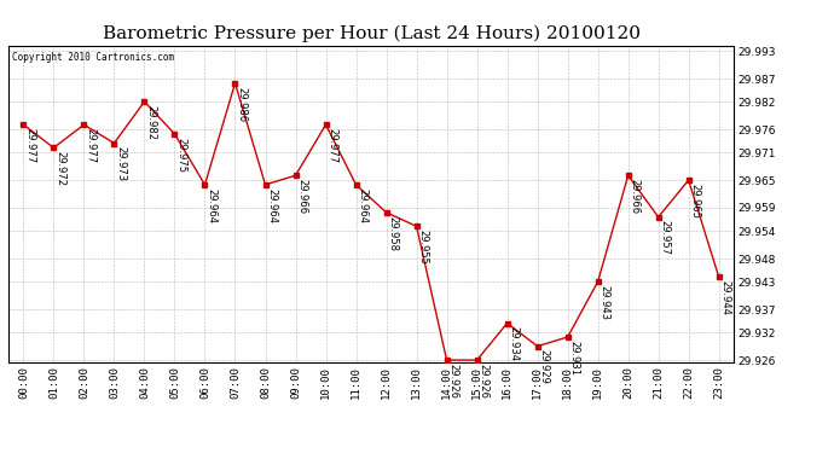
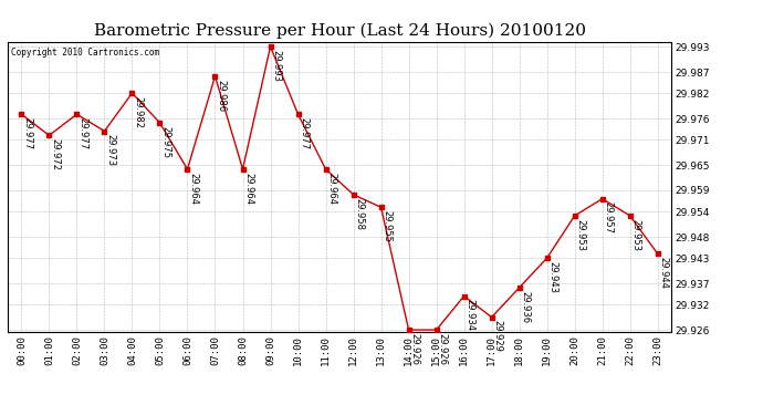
09:00: 29.966 -> 29.993
18:00: 29.931 -> 29.936
20:00: 29.966 -> 29.953
22:00: 29.965 -> 29.953
